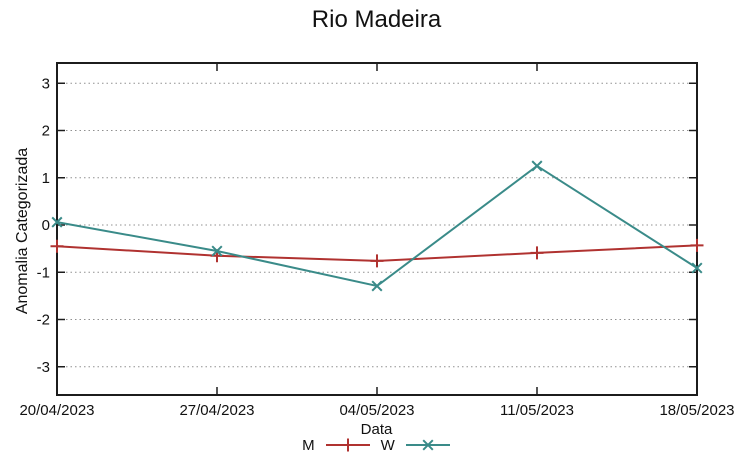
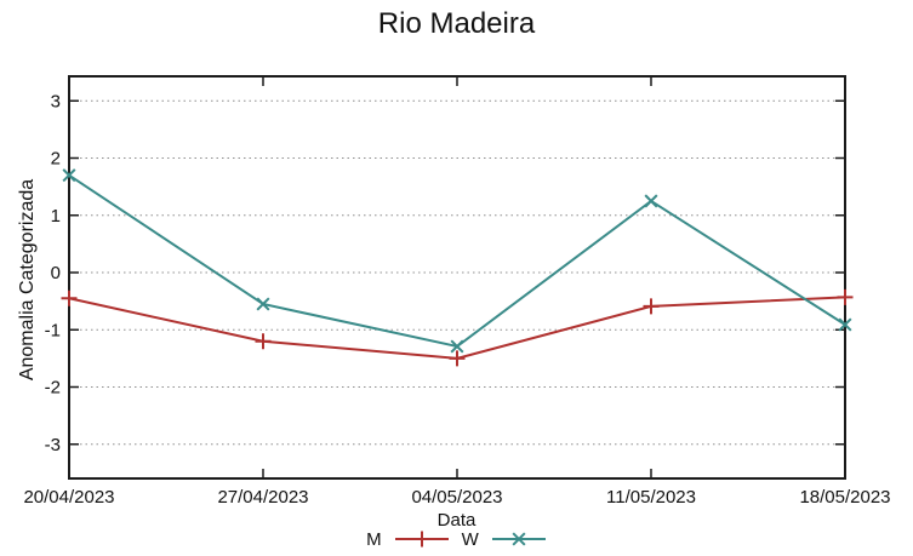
W/20/04/2023: 0.1 -> 1.7
M/27/04/2023: -0.7 -> -1.2
M/04/05/2023: -0.8 -> -1.5
